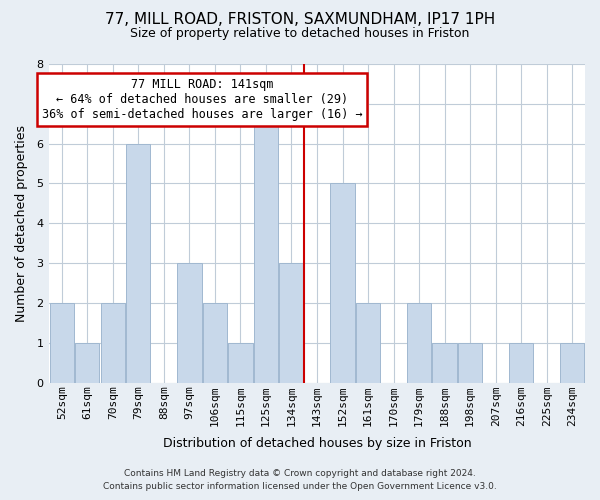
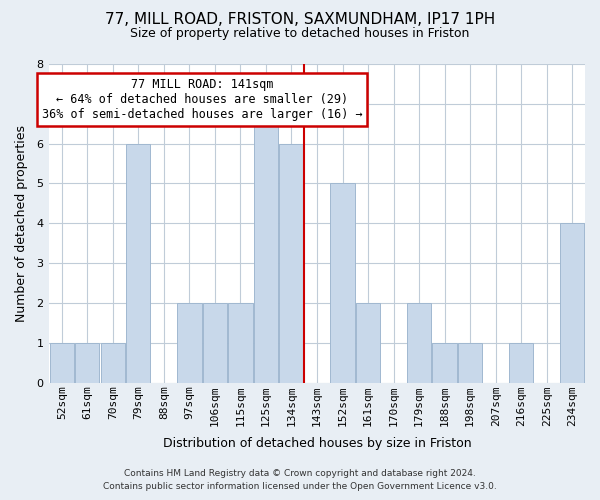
52sqm: 2 -> 1
70sqm: 2 -> 1
97sqm: 3 -> 2
115sqm: 1 -> 2
134sqm: 3 -> 6
234sqm: 1 -> 4
